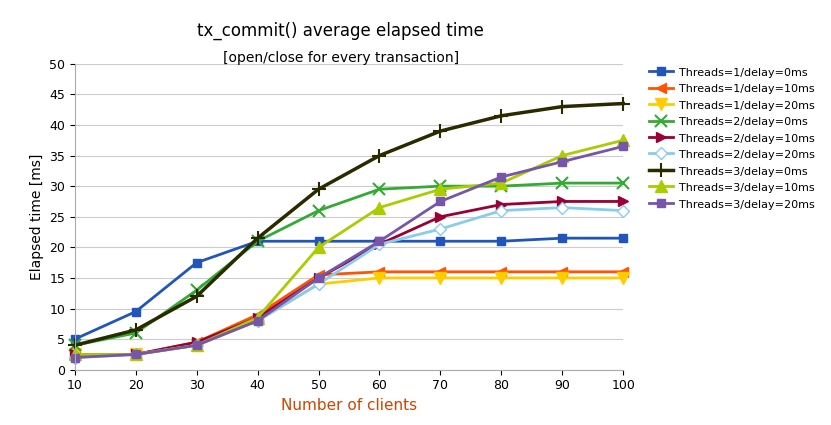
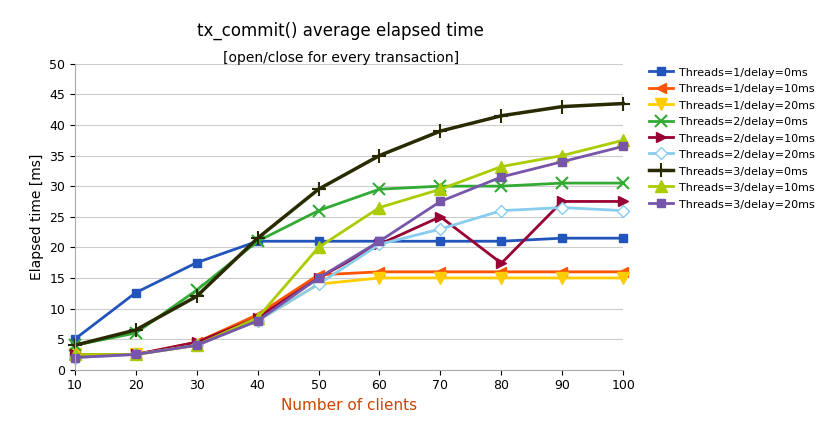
Threads=1/delay=0ms/20: 9.5 -> 12.6
Threads=2/delay=10ms/80: 27.0 -> 17.4
Threads=3/delay=10ms/80: 30.5 -> 33.2
